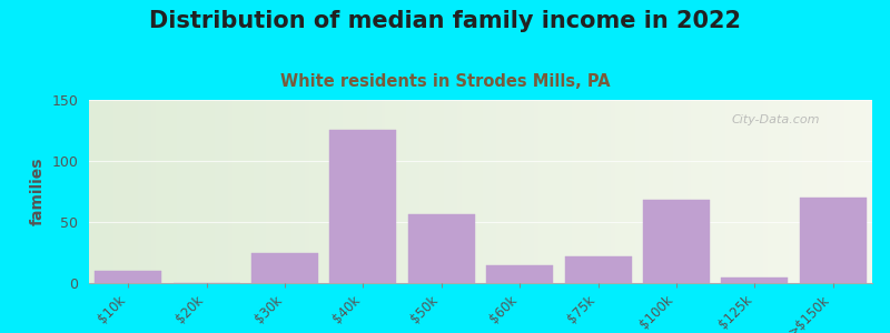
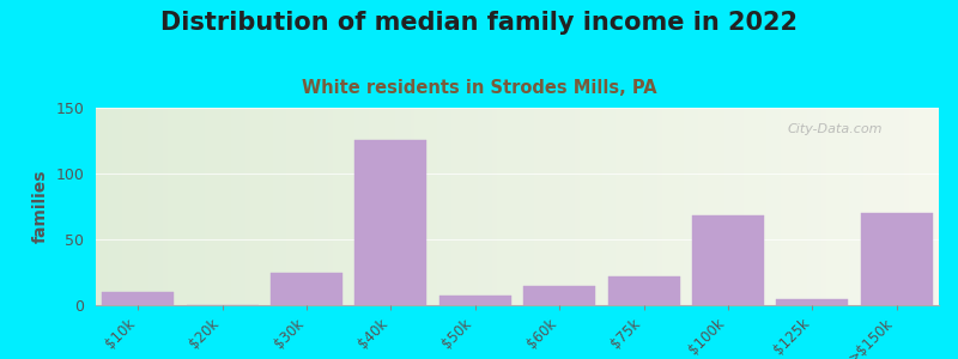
$50k: 56 -> 7
